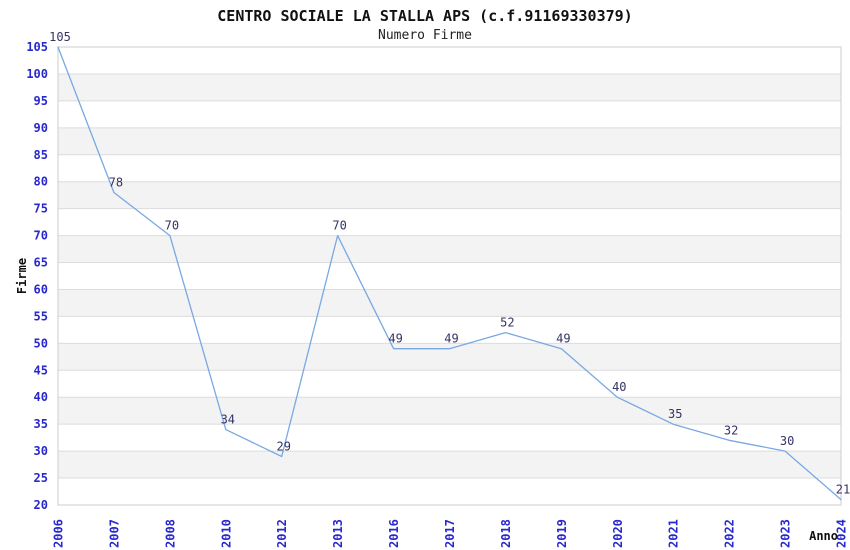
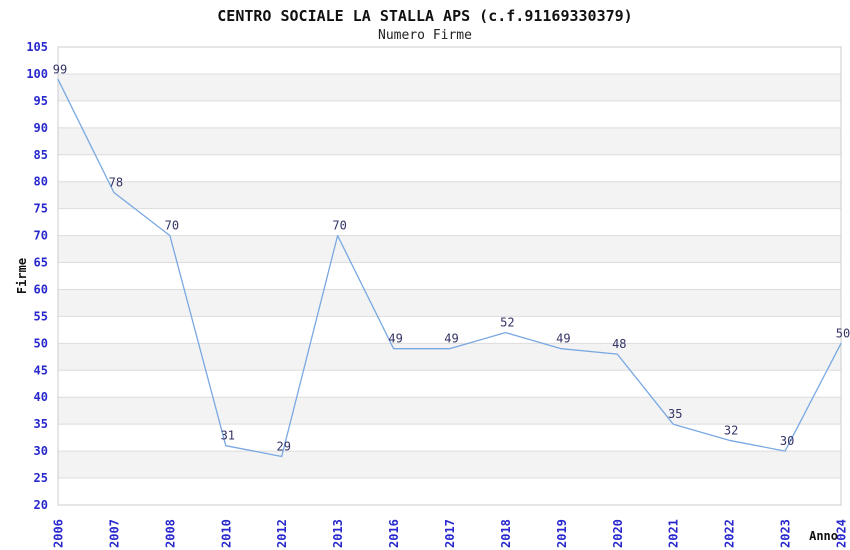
2006: 105 -> 99
2010: 34 -> 31
2020: 40 -> 48
2024: 21 -> 50
